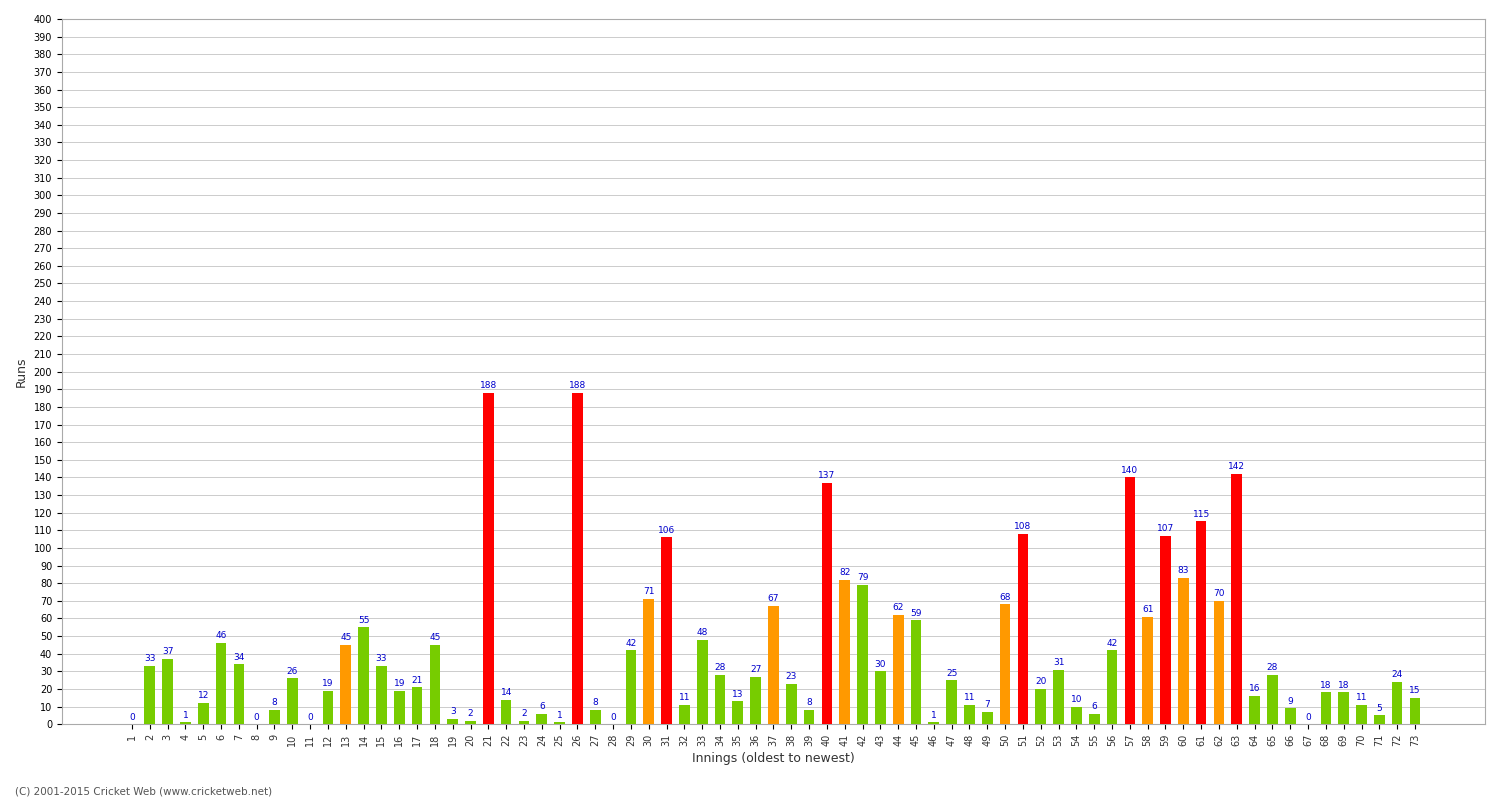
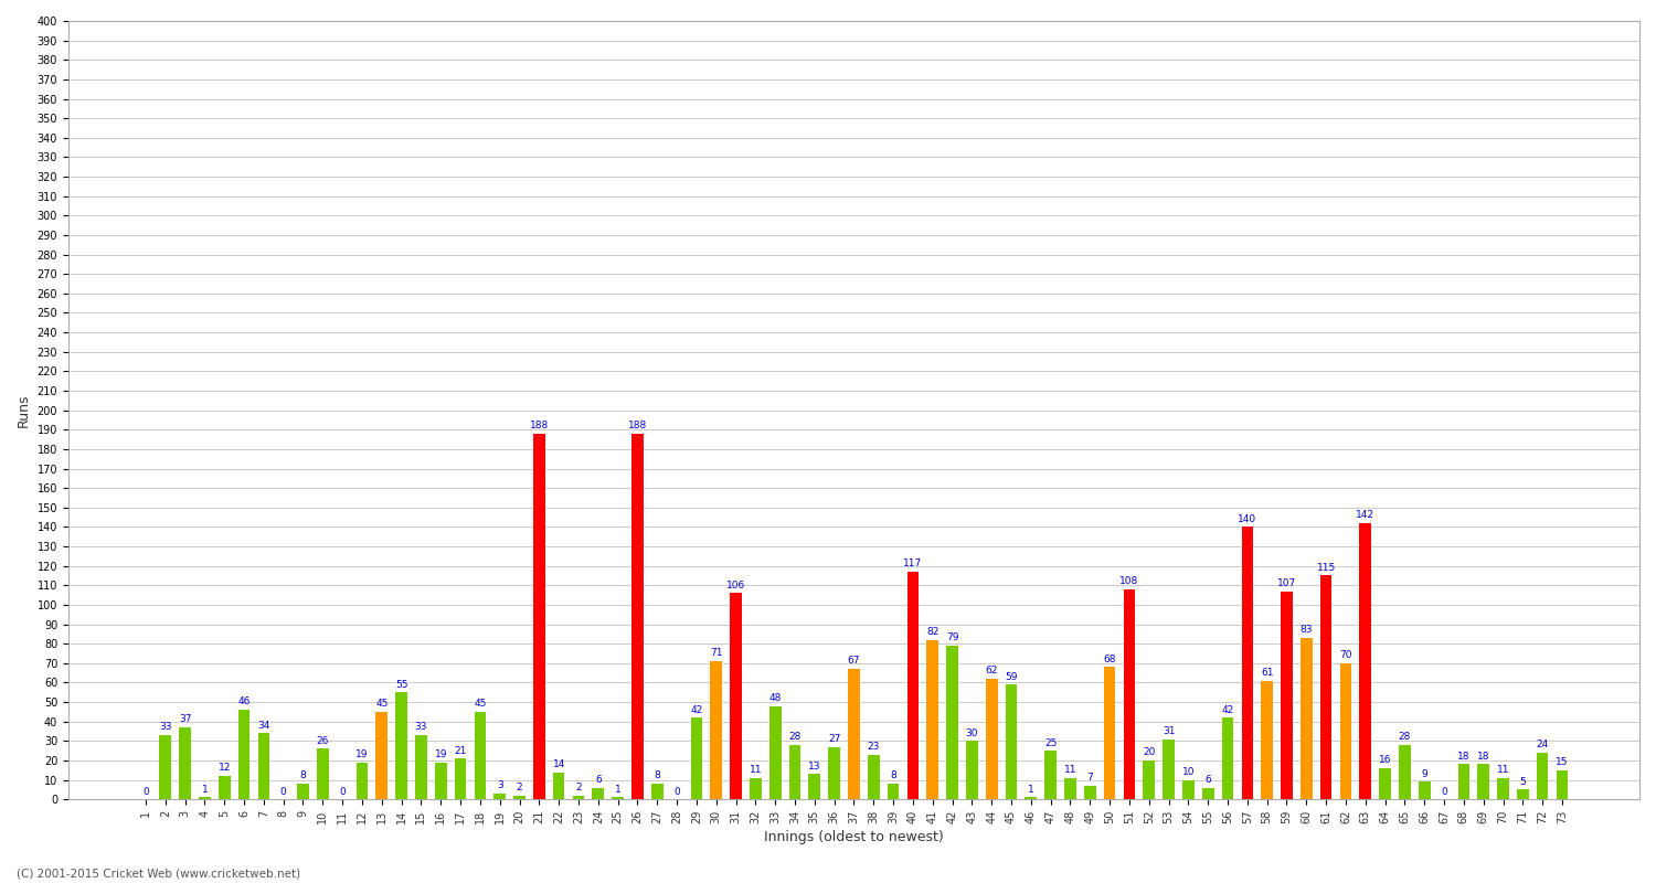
40: 137 -> 117
